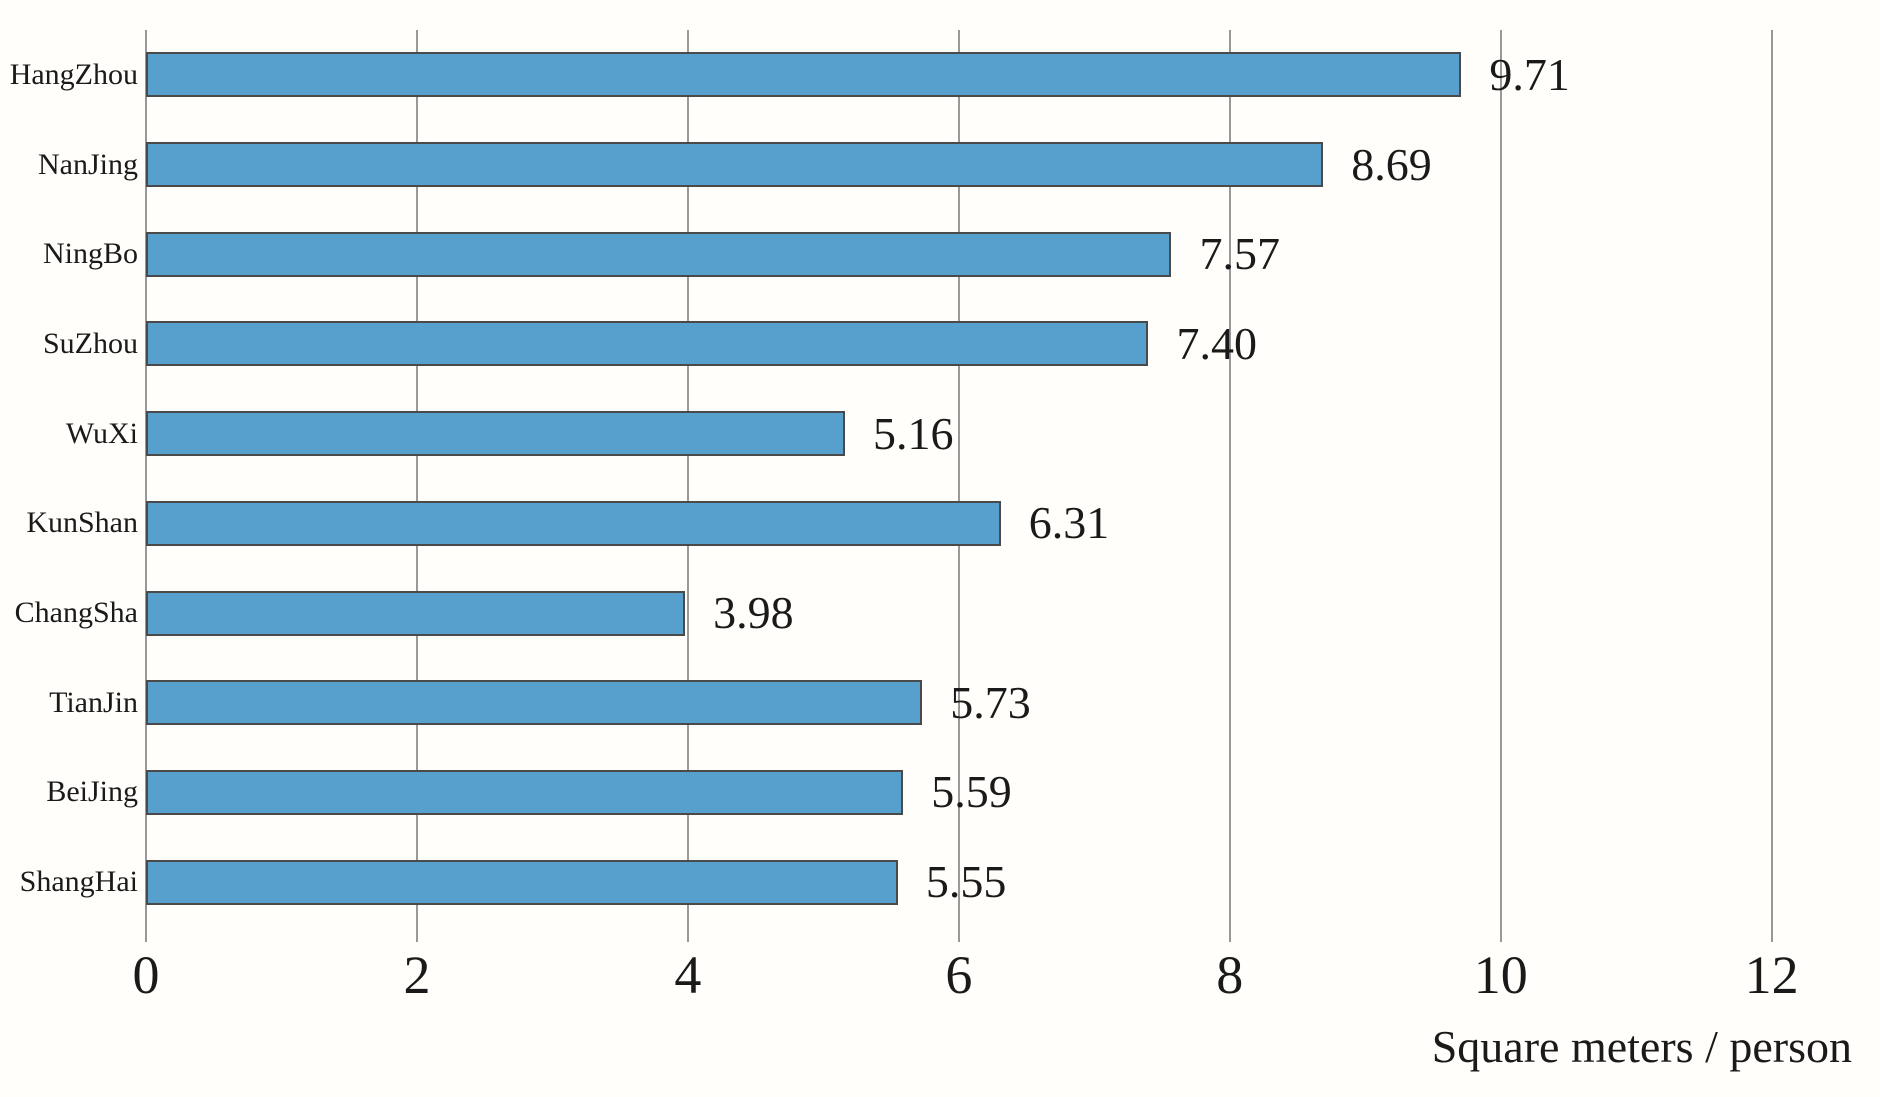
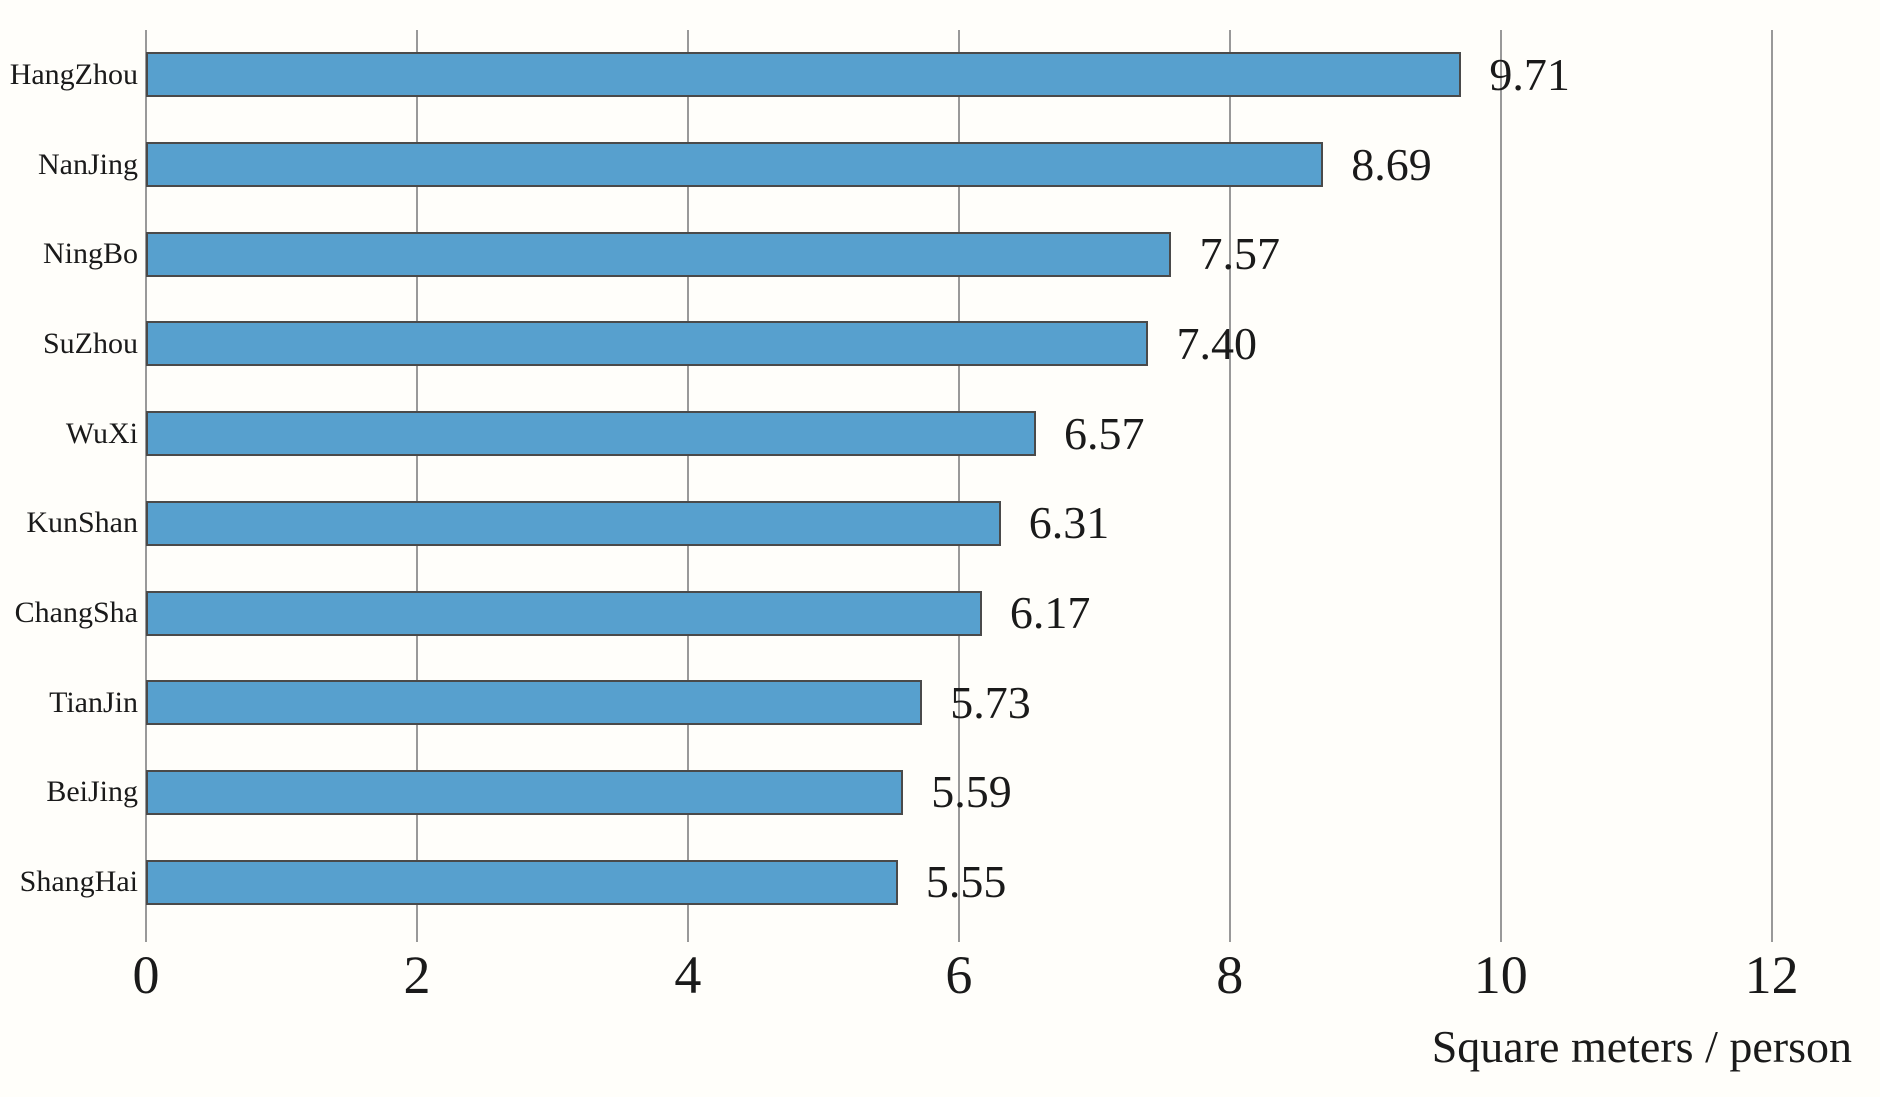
WuXi: 5.16 -> 6.57
ChangSha: 3.98 -> 6.17
